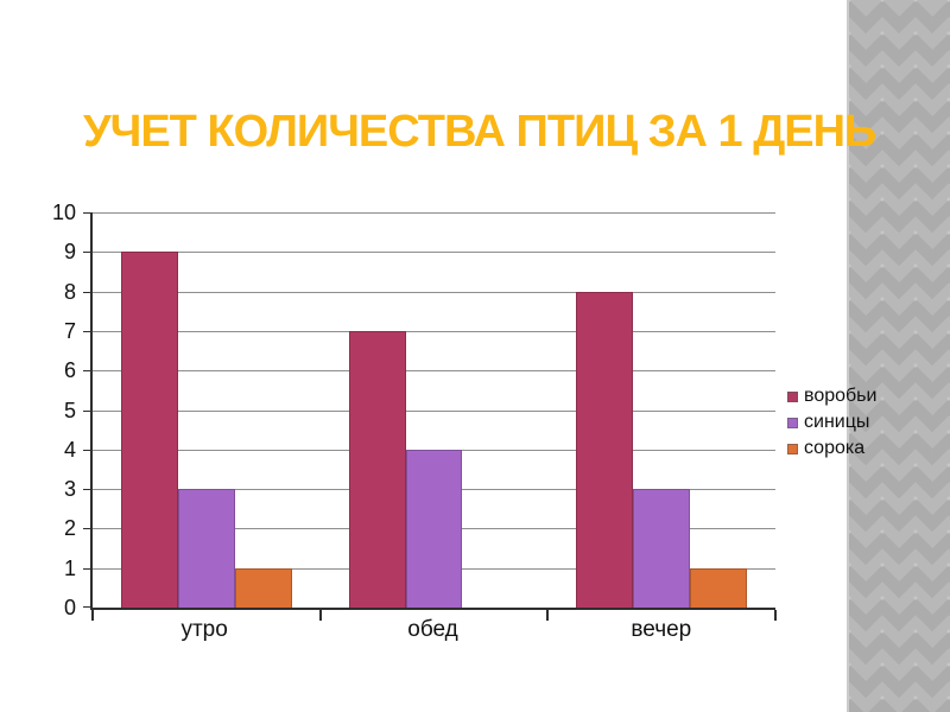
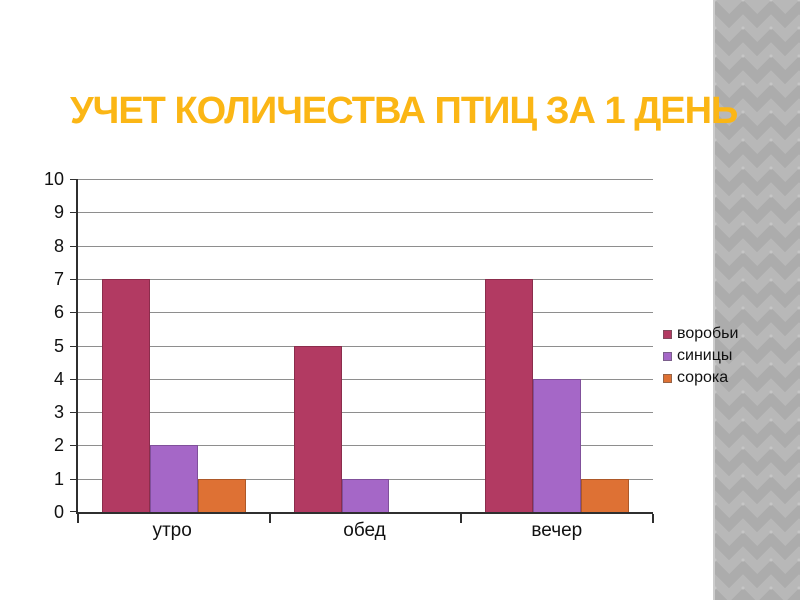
воробьи/утро: 9 -> 7
синицы/утро: 3 -> 2
воробьи/обед: 7 -> 5
синицы/обед: 4 -> 1
воробьи/вечер: 8 -> 7
синицы/вечер: 3 -> 4
